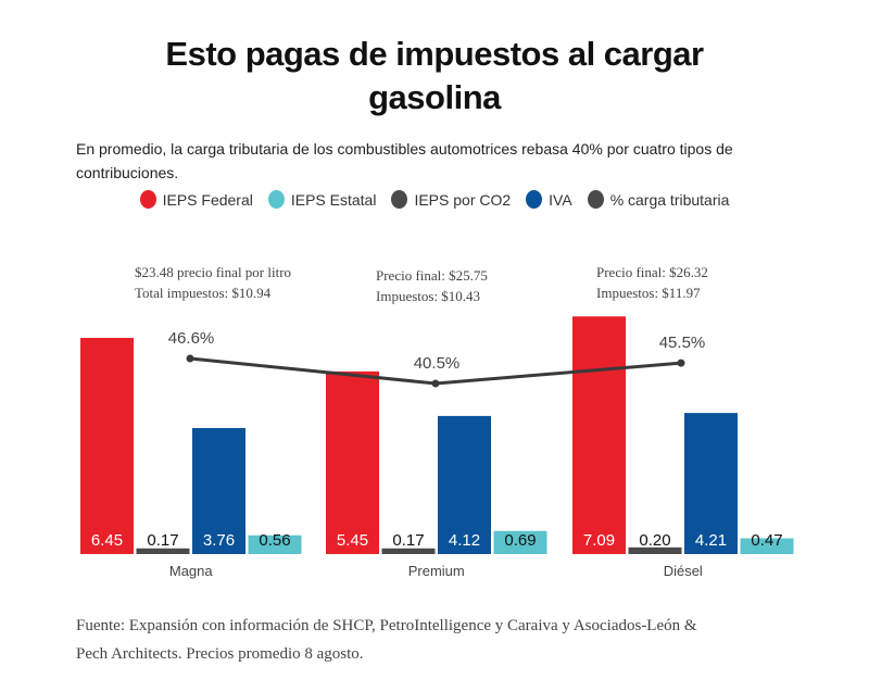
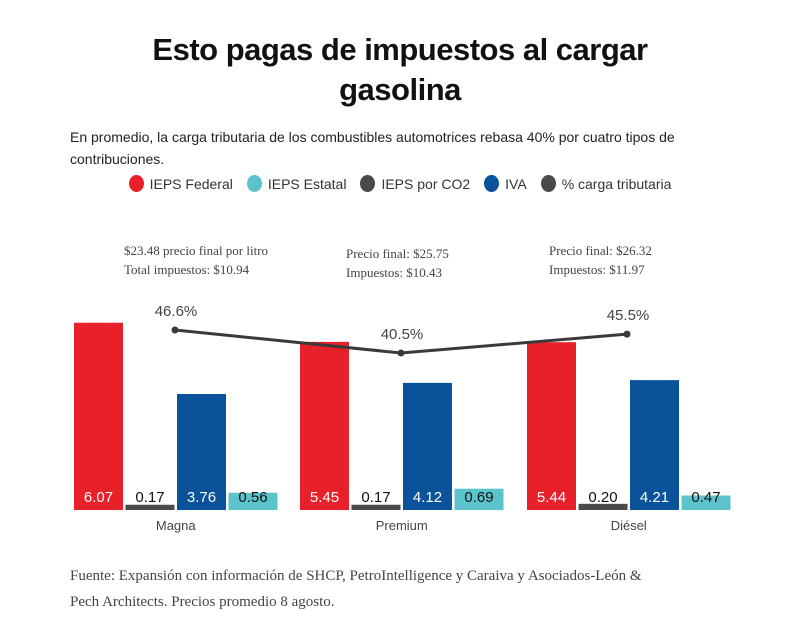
IEPS Federal/Magna: 6.45 -> 6.07
IEPS Federal/Diésel: 7.09 -> 5.44
